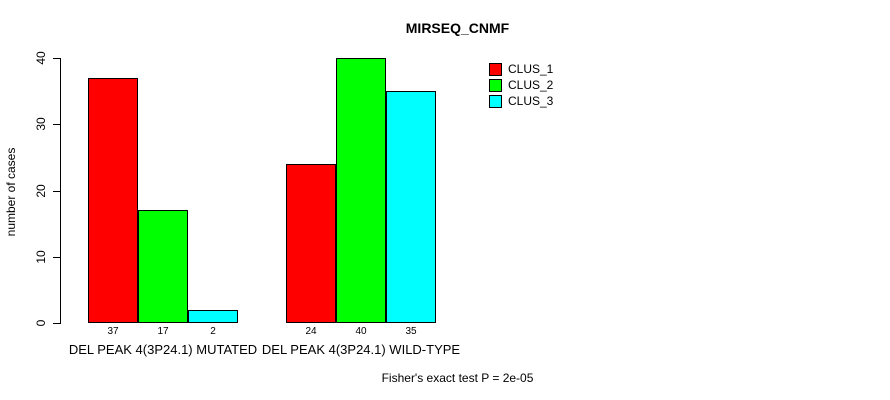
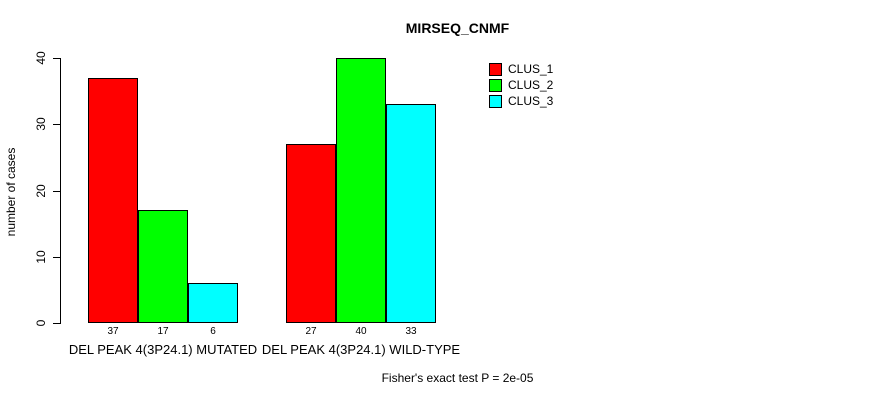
CLUS_3/DEL PEAK 4(3P24.1) MUTATED: 2 -> 6
CLUS_1/DEL PEAK 4(3P24.1) WILD-TYPE: 24 -> 27
CLUS_3/DEL PEAK 4(3P24.1) WILD-TYPE: 35 -> 33
